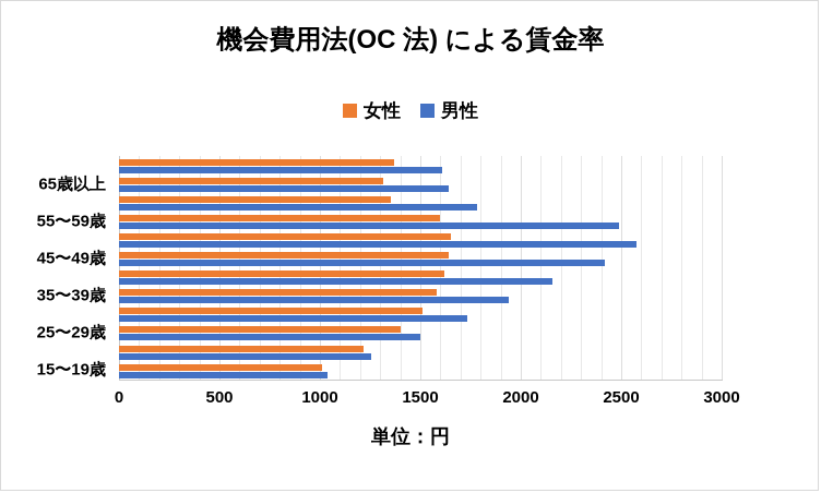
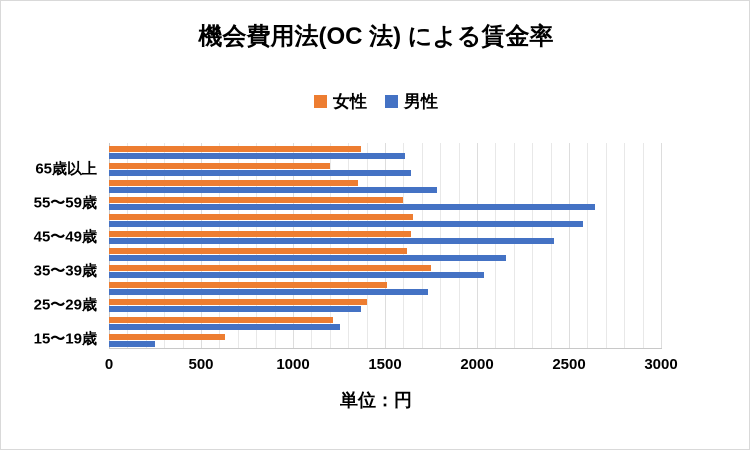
女性/65歳以上: 1320 -> 1200
男性/55〜59歳: 2490 -> 2640
女性/35〜39歳: 1580 -> 1750
男性/35〜39歳: 1940 -> 2040
男性/25〜29歳: 1500 -> 1370
女性/15〜19歳: 1010 -> 630
男性/15〜19歳: 1040 -> 250
